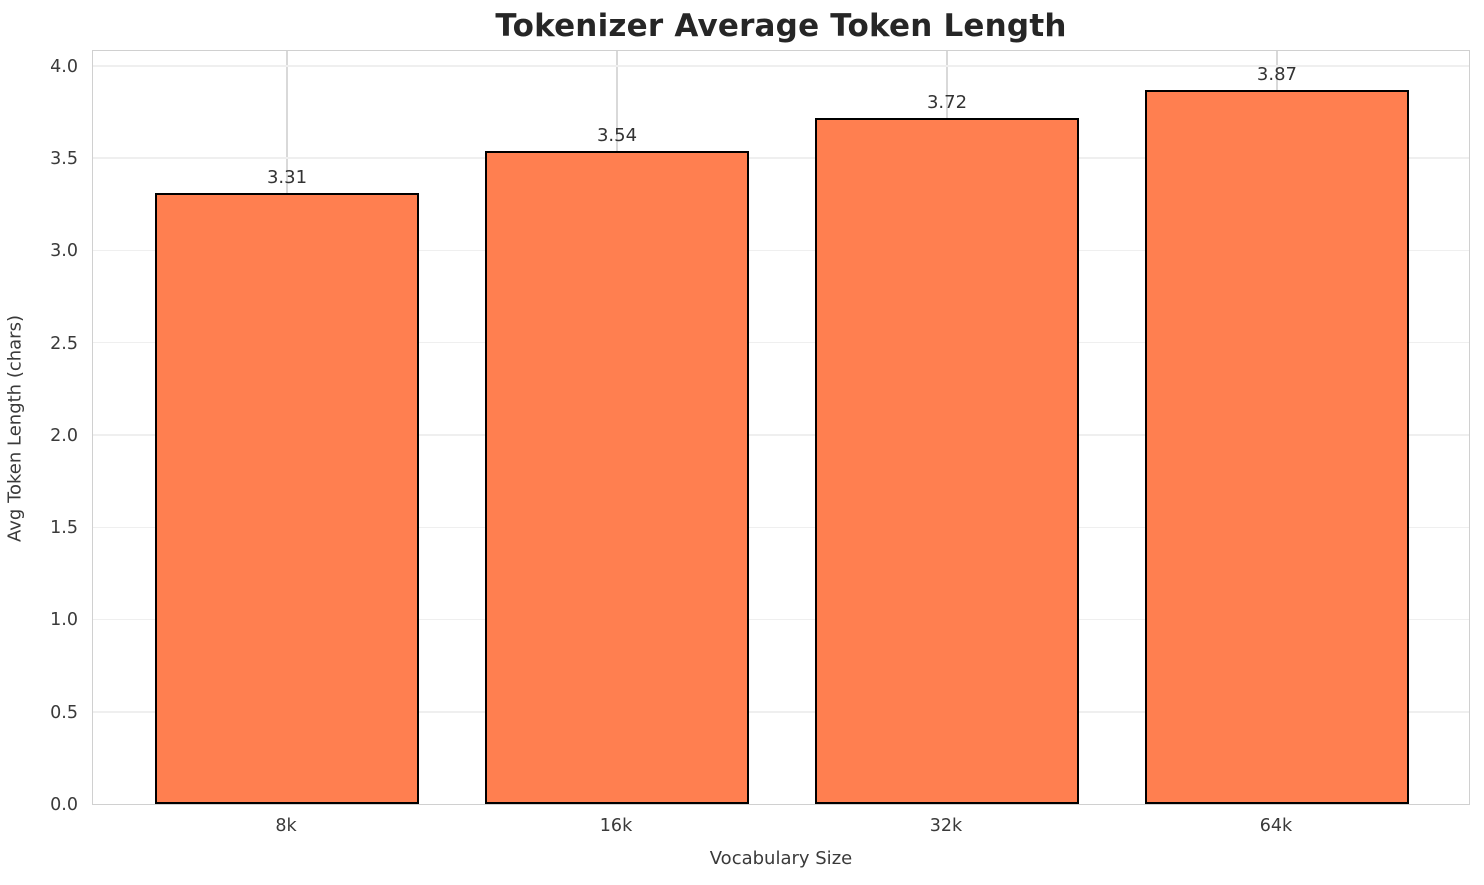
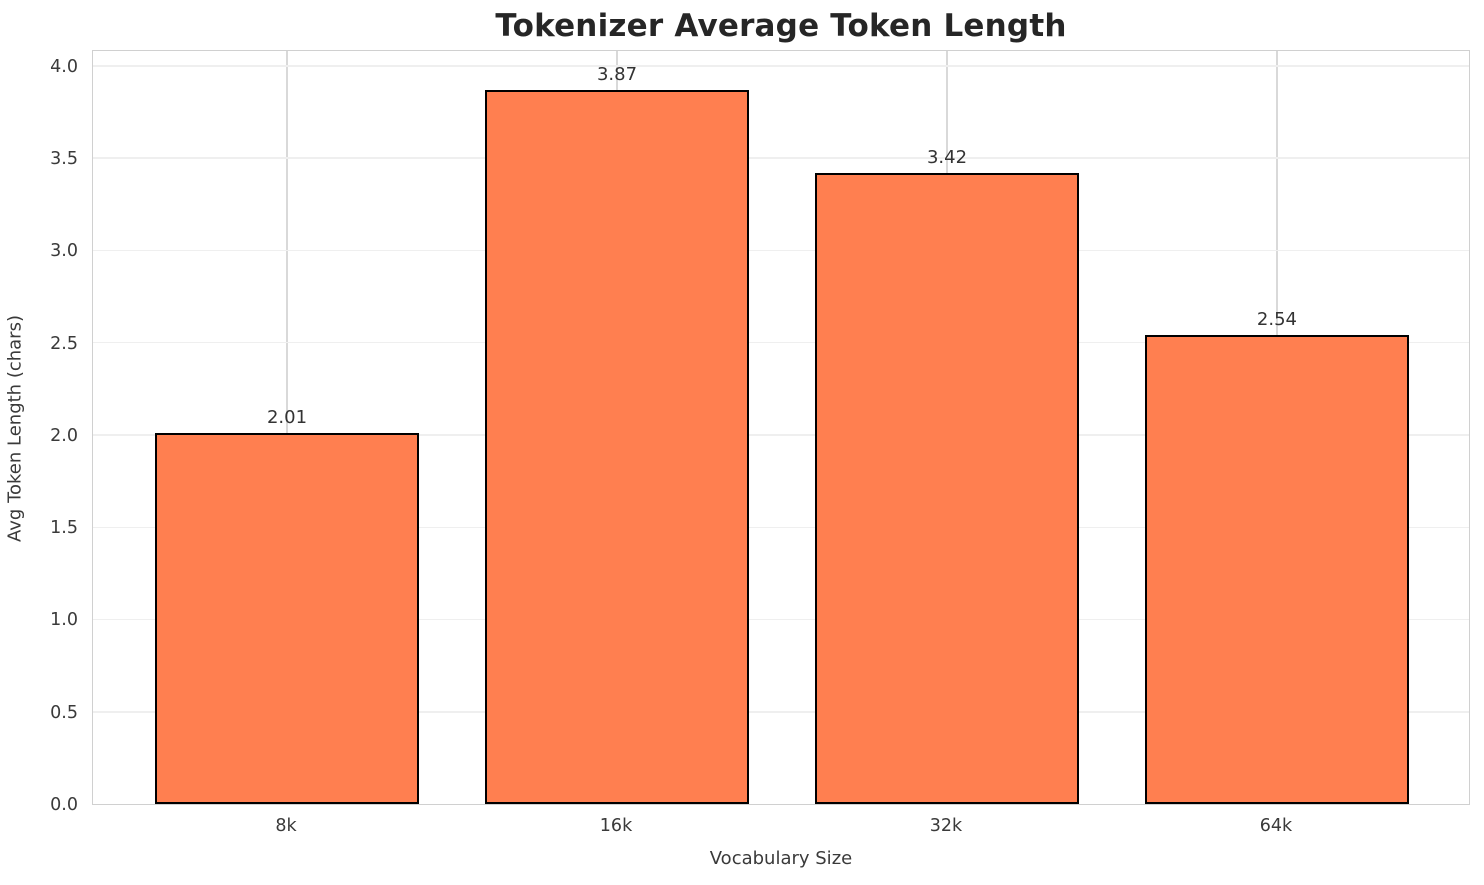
8k: 3.31 -> 2.01
16k: 3.54 -> 3.87
32k: 3.72 -> 3.42
64k: 3.87 -> 2.54
